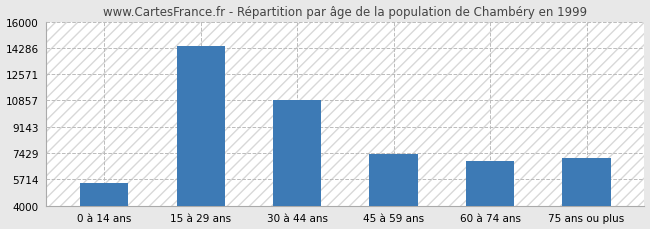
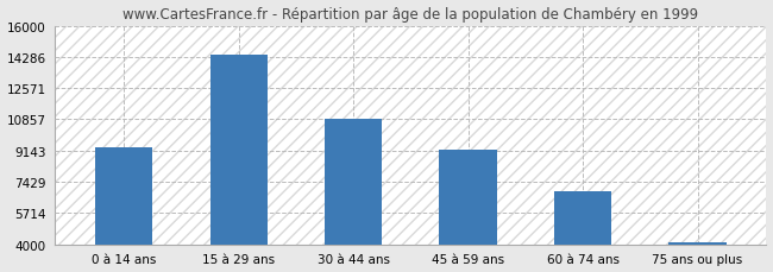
0 à 14 ans: 5500 -> 9300
45 à 59 ans: 7400 -> 9200
75 ans ou plus: 7100 -> 4200
